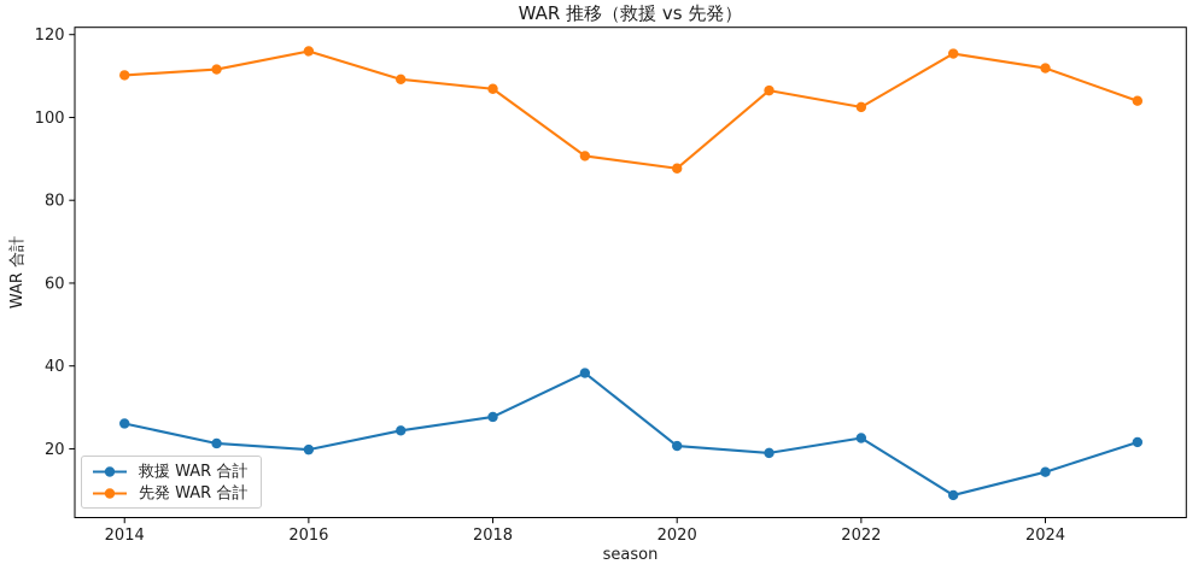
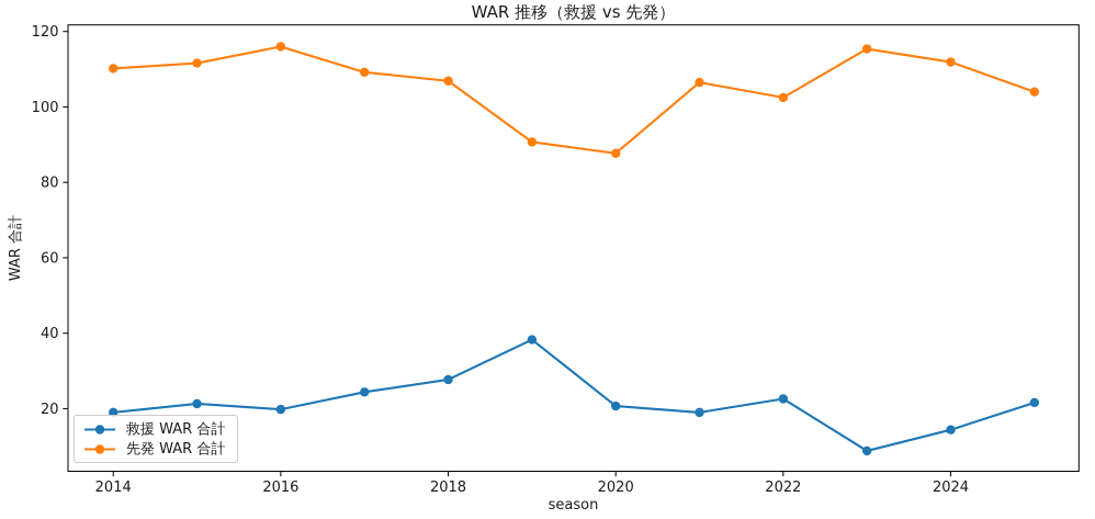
救援 WAR 合計/2014: 26 -> 19
